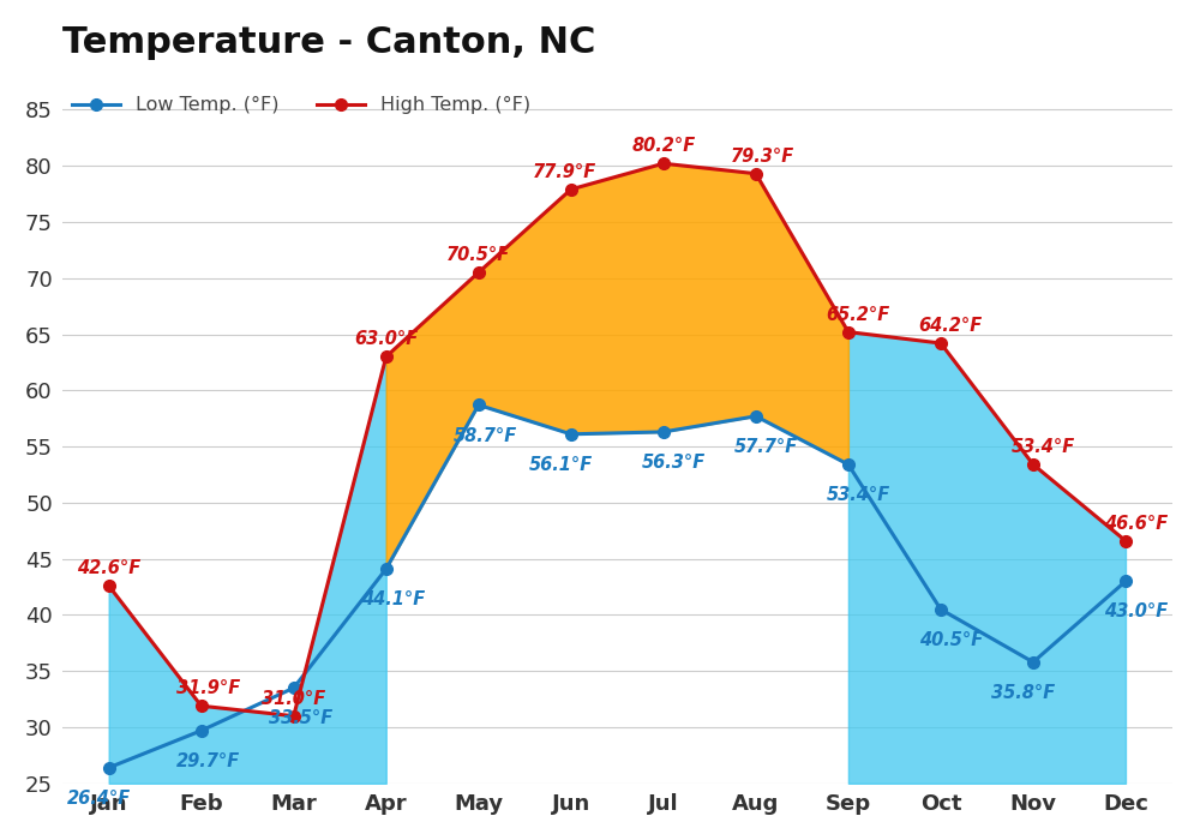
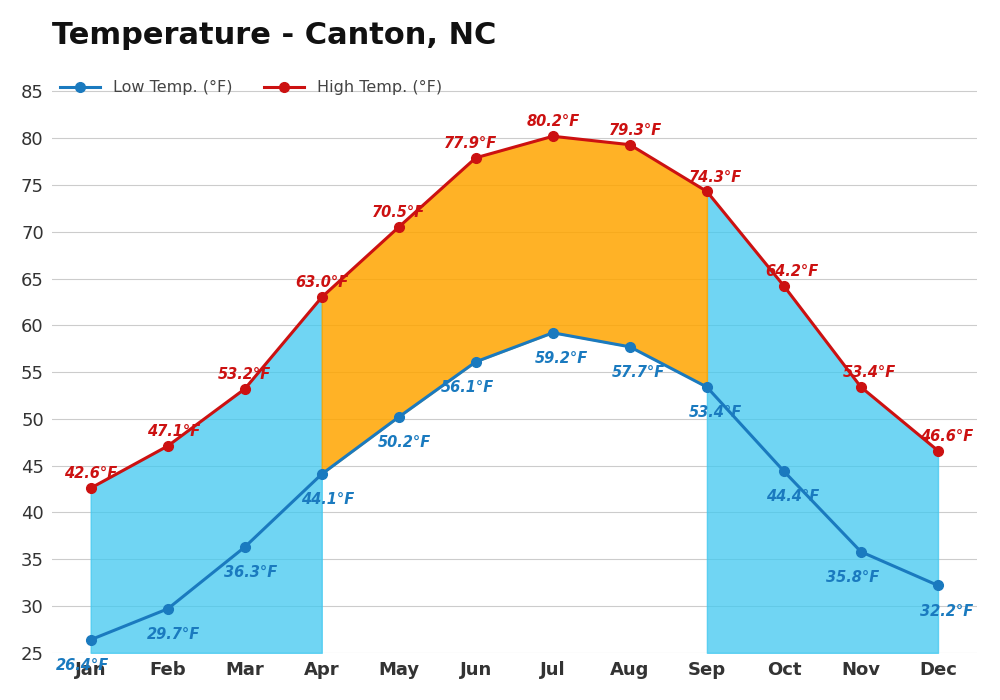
High Temp. (°F)/Feb: 31.9°F -> 47.1°F
Low Temp. (°F)/Mar: 33.5°F -> 36.3°F
High Temp. (°F)/Mar: 31.0°F -> 53.2°F
Low Temp. (°F)/May: 58.7°F -> 50.2°F
Low Temp. (°F)/Jul: 56.3°F -> 59.2°F
High Temp. (°F)/Sep: 65.2°F -> 74.3°F
Low Temp. (°F)/Oct: 40.5°F -> 44.4°F
Low Temp. (°F)/Dec: 43.0°F -> 32.2°F
